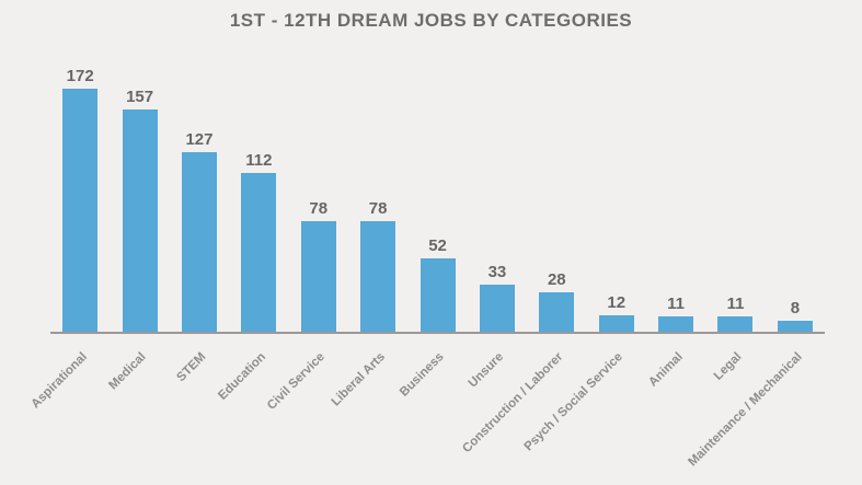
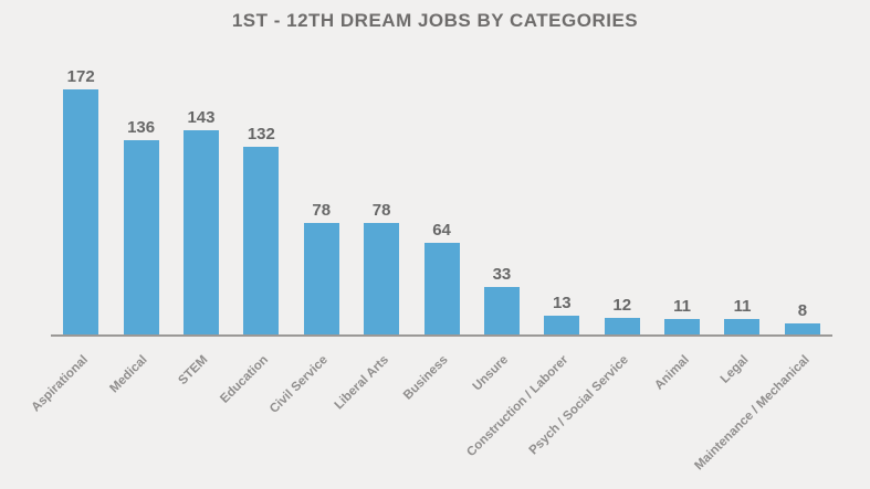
Medical: 157 -> 136
STEM: 127 -> 143
Education: 112 -> 132
Business: 52 -> 64
Construction / Laborer: 28 -> 13
